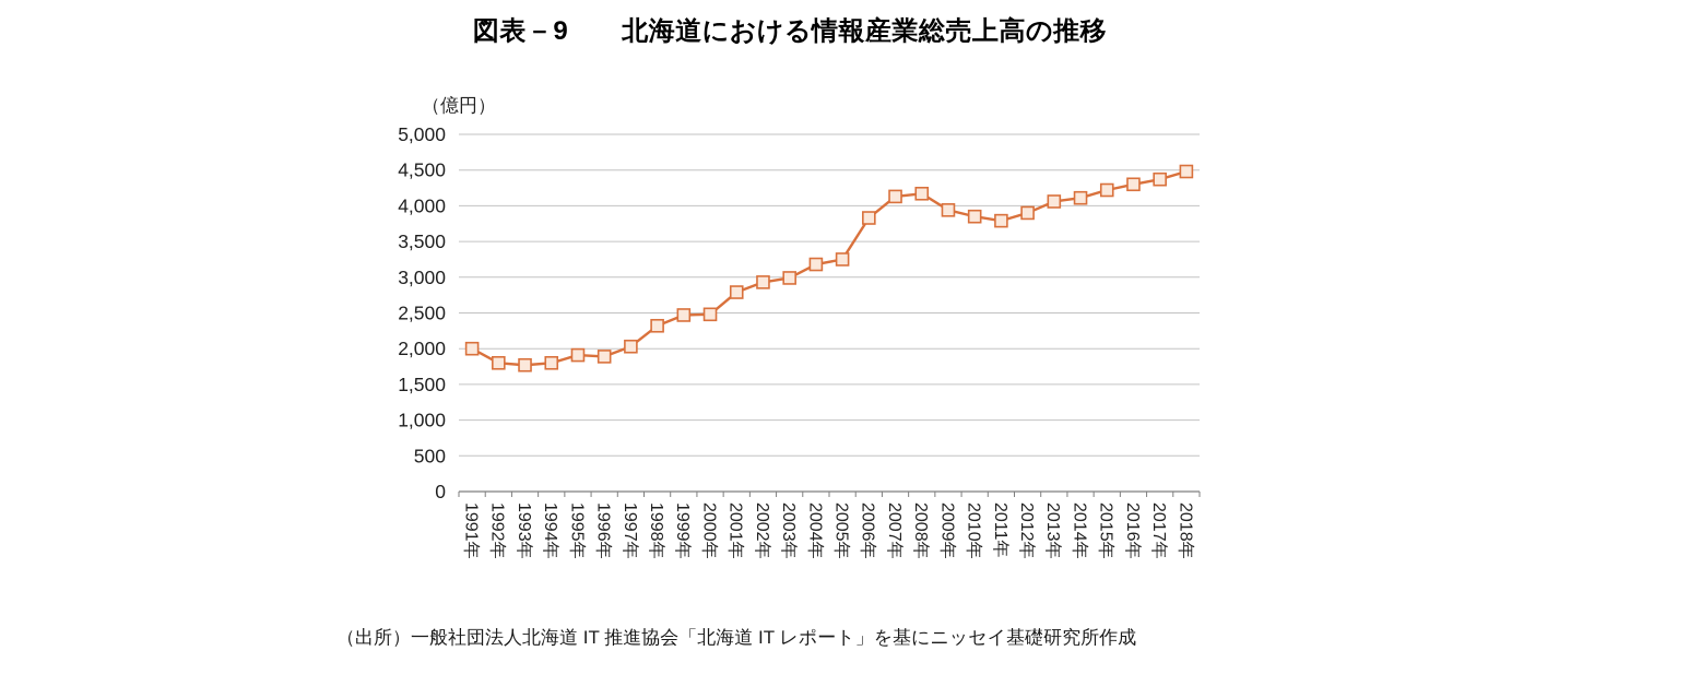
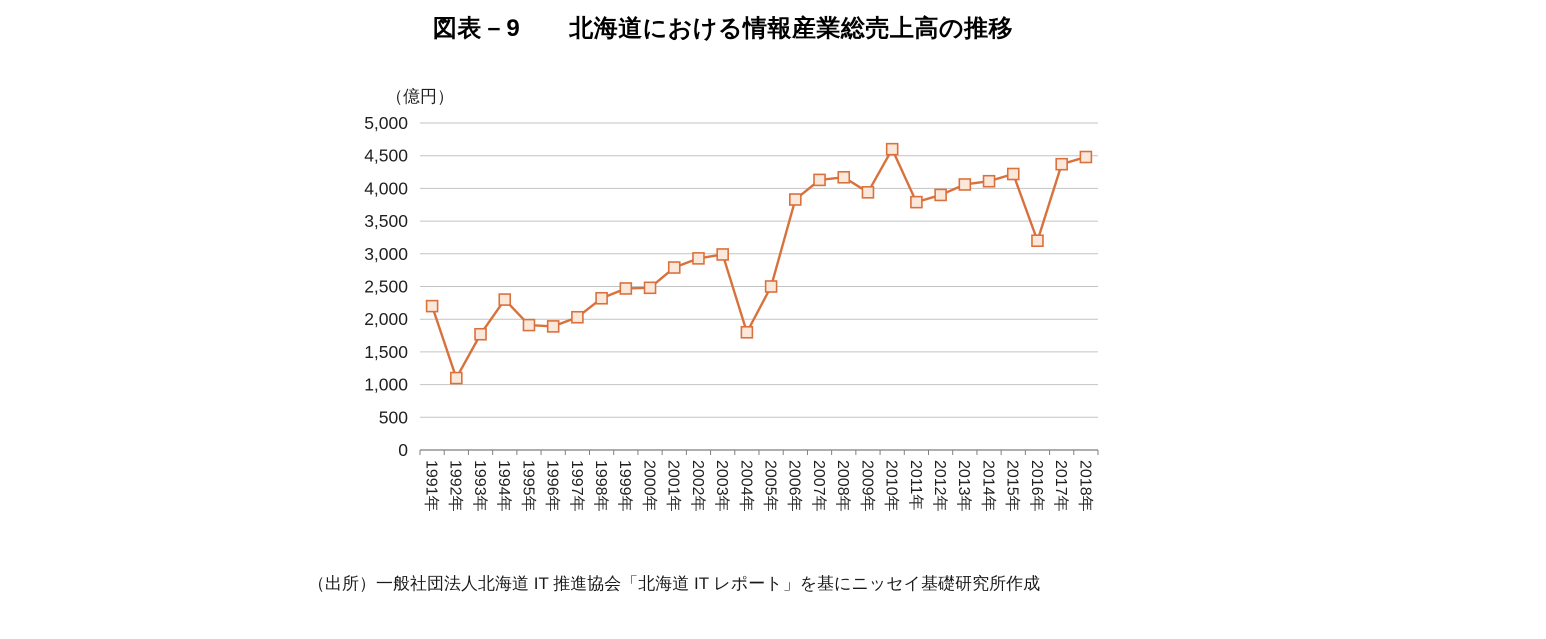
1991年: 2000 -> 2200
1992年: 1800 -> 1100
1994年: 1800 -> 2300
2004年: 3200 -> 1800
2005年: 3200 -> 2500
2010年: 3800 -> 4600
2016年: 4300 -> 3200
